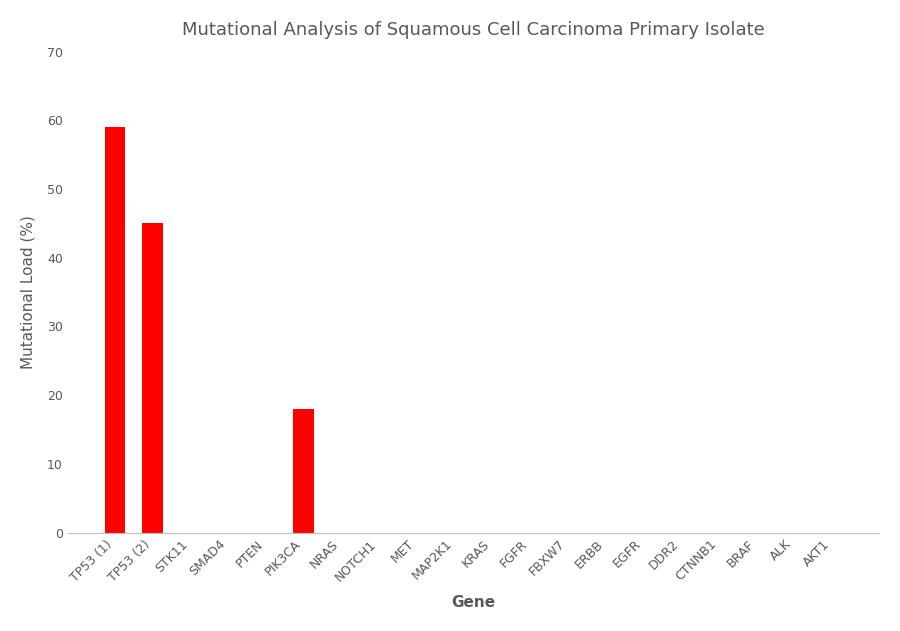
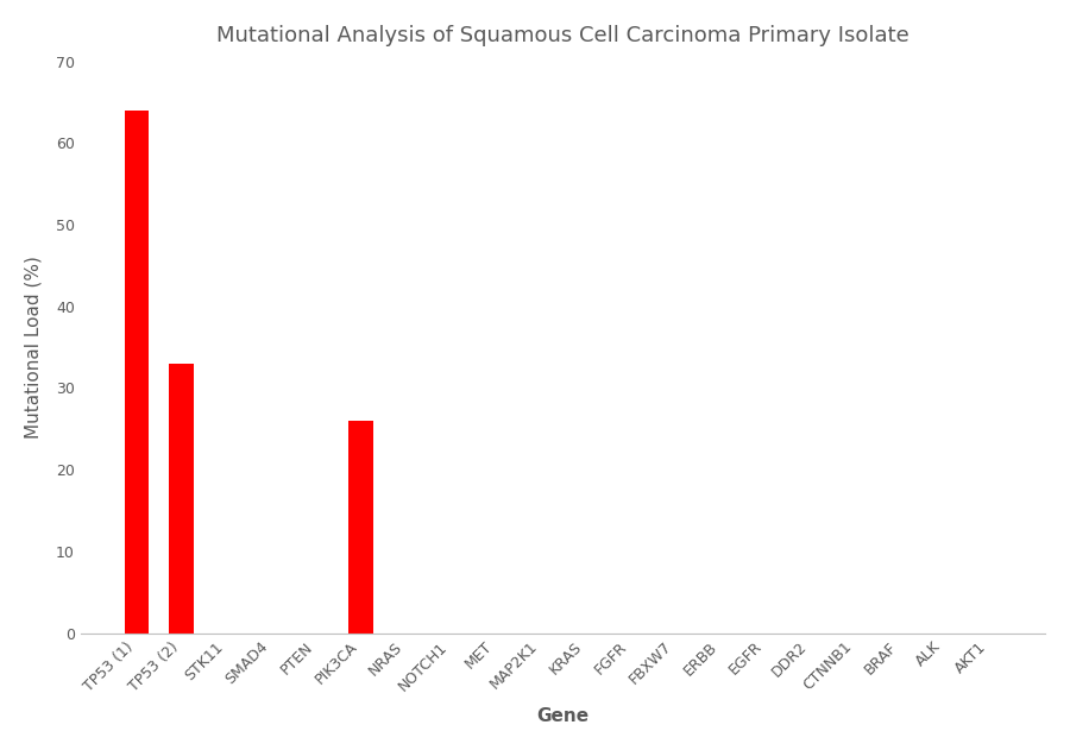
TP53 (1): 59 -> 64
TP53 (2): 45 -> 33
PIK3CA: 18 -> 26
